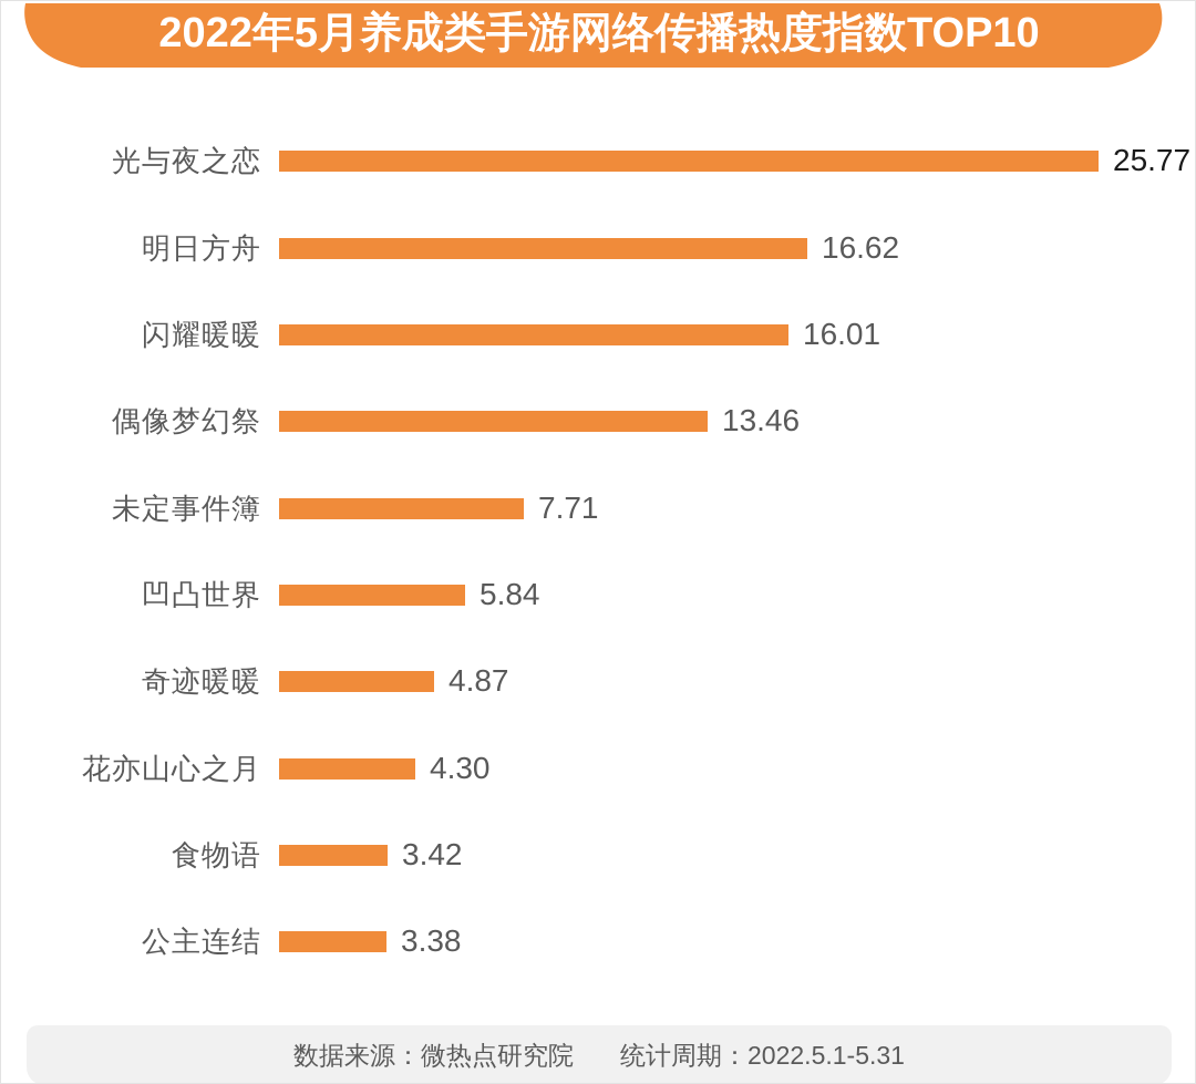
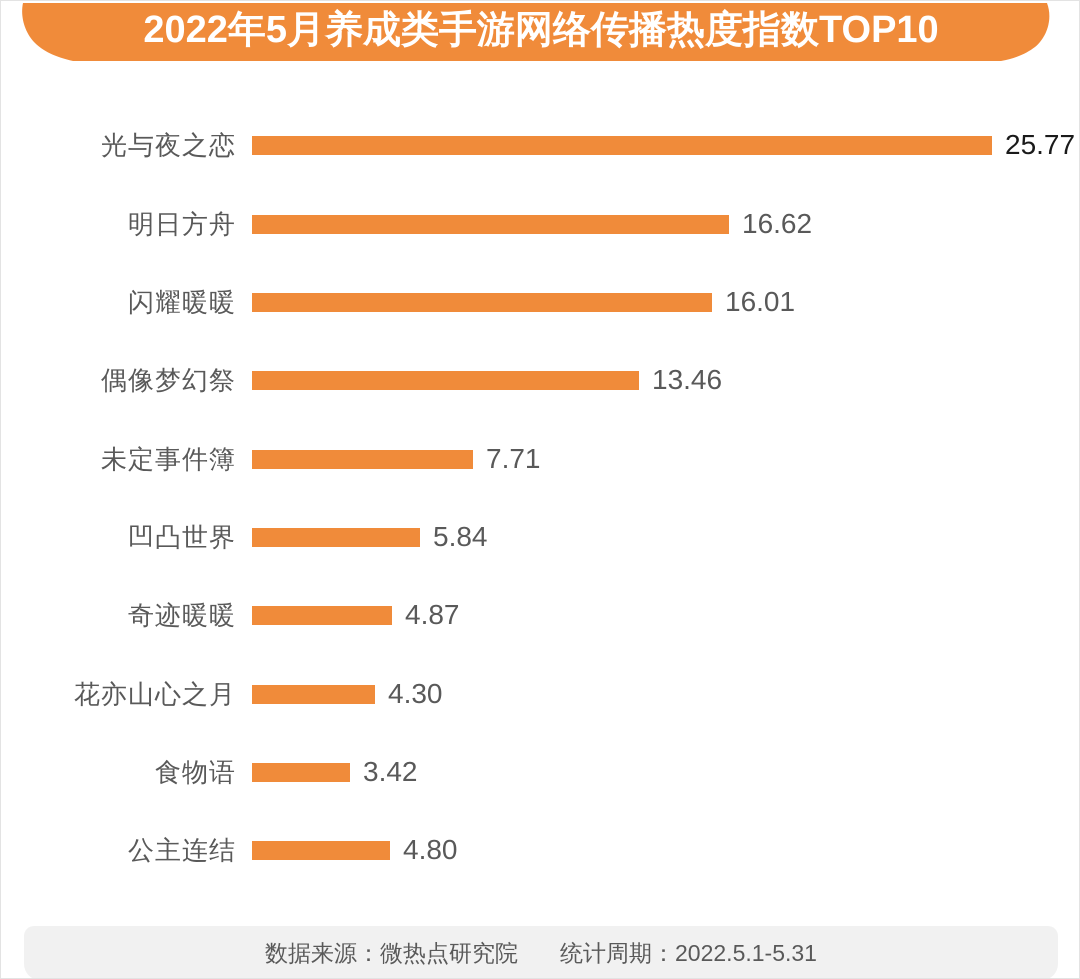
公主连结: 3.38 -> 4.80
